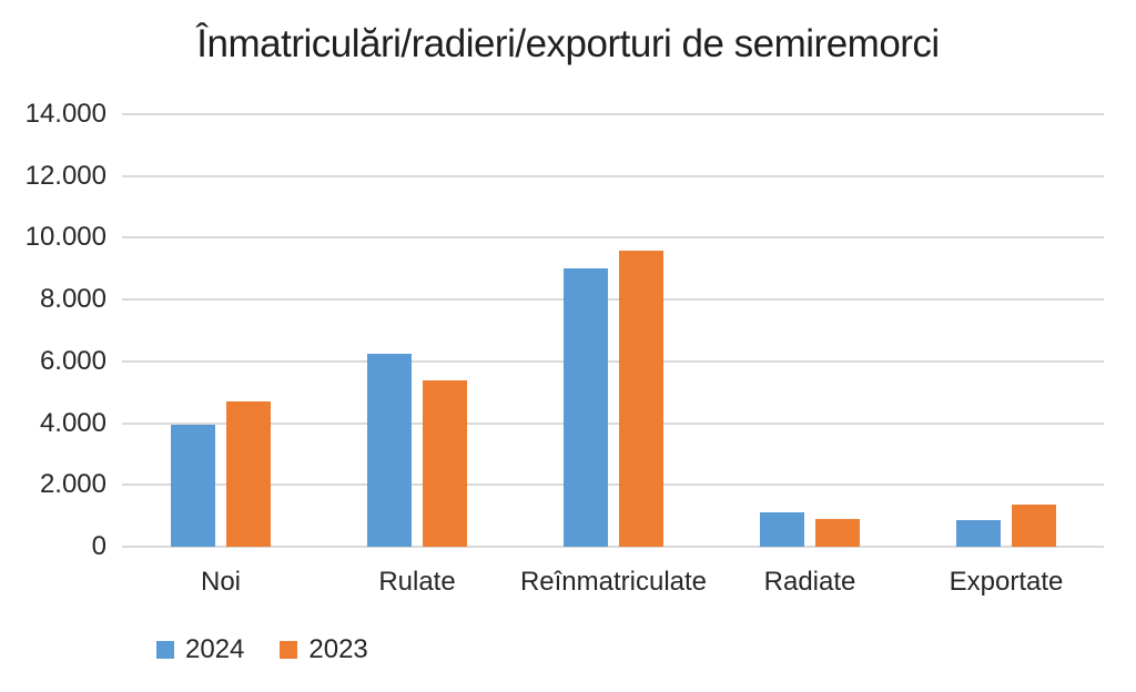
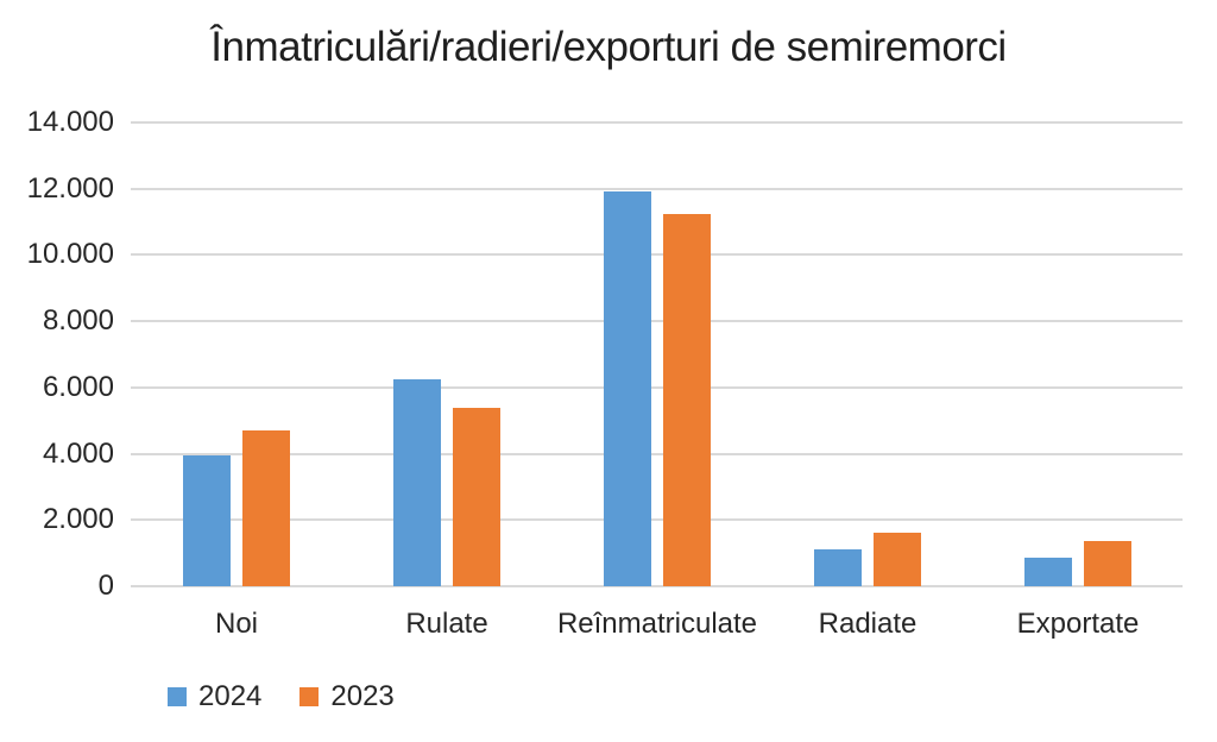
2024/Reînmatriculate: 9000 -> 11900
2023/Reînmatriculate: 9600 -> 11200
2023/Radiate: 900 -> 1600
